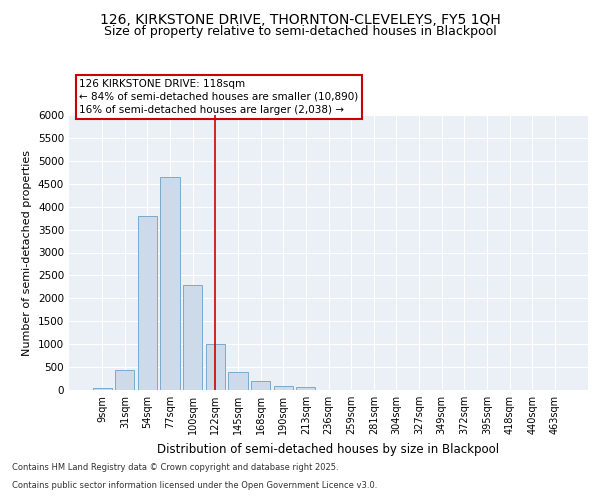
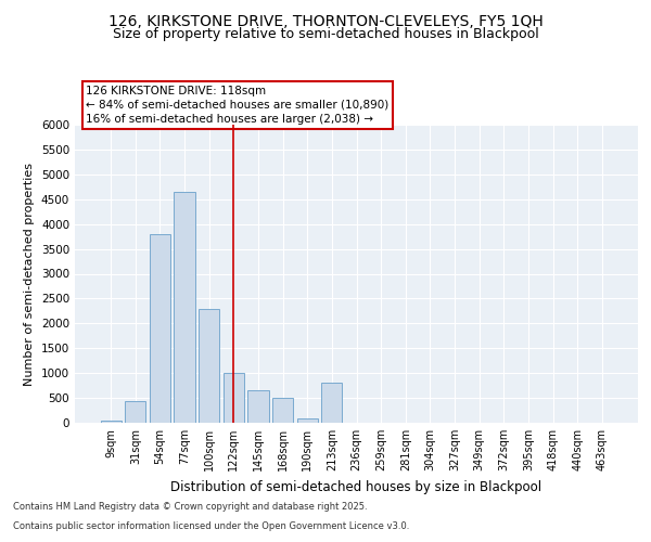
145sqm: 400 -> 650
168sqm: 200 -> 500
213sqm: 70 -> 800
